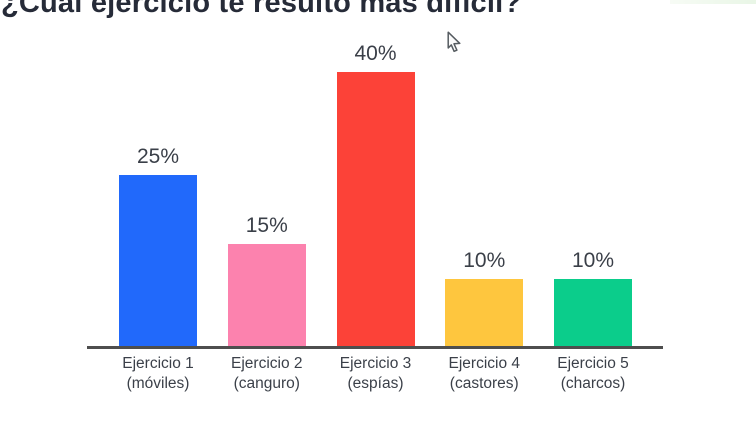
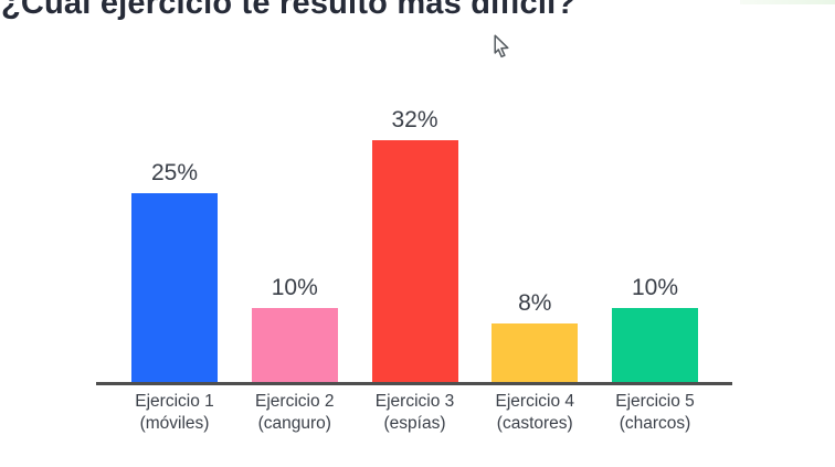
Ejercicio 2: 15% -> 10%
Ejercicio 3: 40% -> 32%
Ejercicio 4: 10% -> 8%
